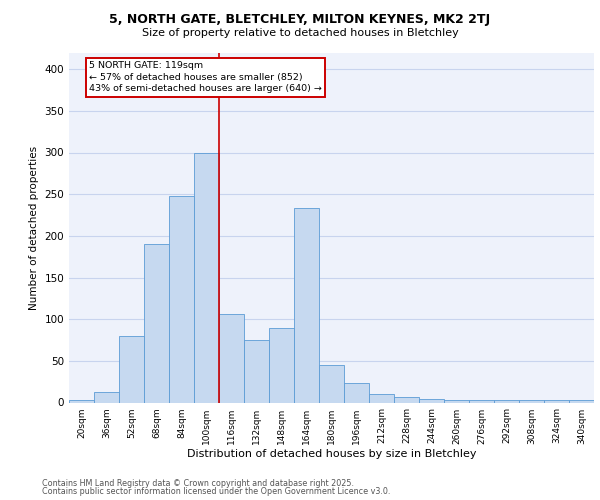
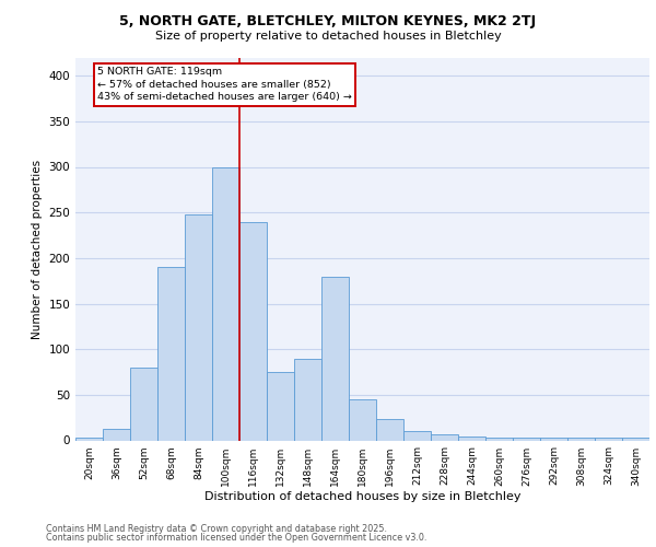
116sqm: 106 -> 240
164sqm: 234 -> 180
